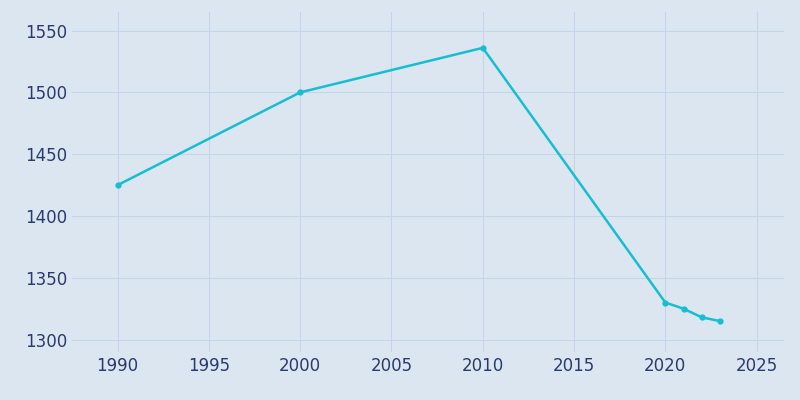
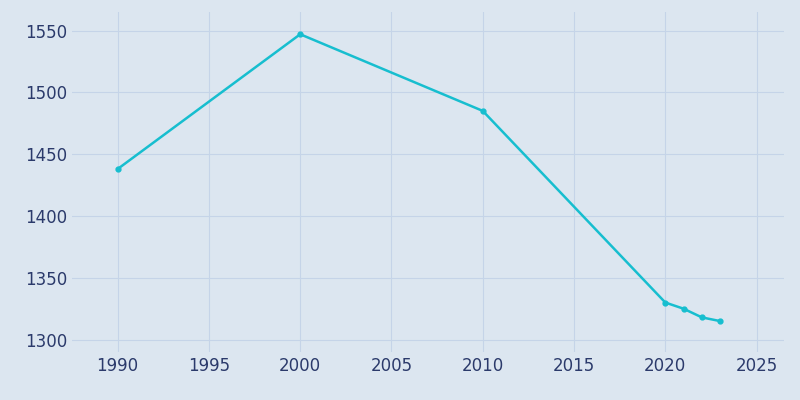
1990: 1425 -> 1438
2000: 1500 -> 1547
2010: 1536 -> 1485
